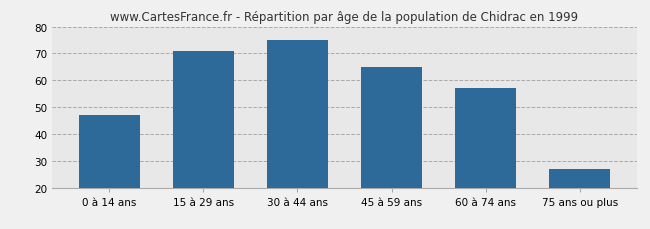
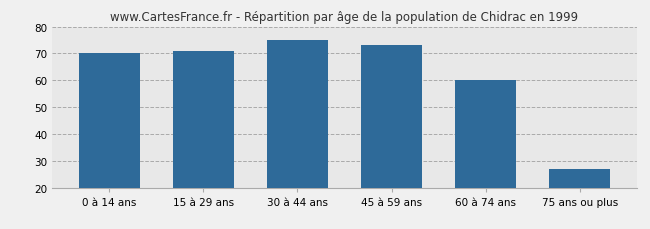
0 à 14 ans: 47 -> 70
45 à 59 ans: 65 -> 73
60 à 74 ans: 57 -> 60
